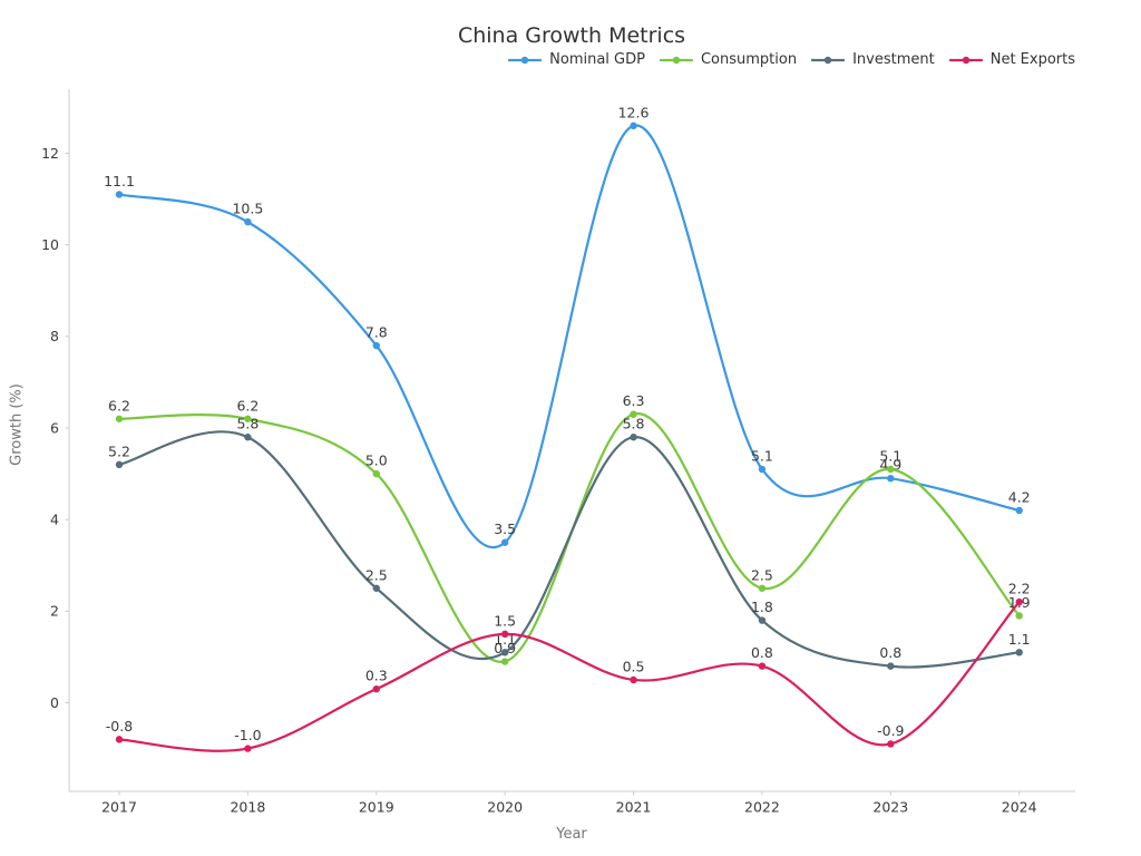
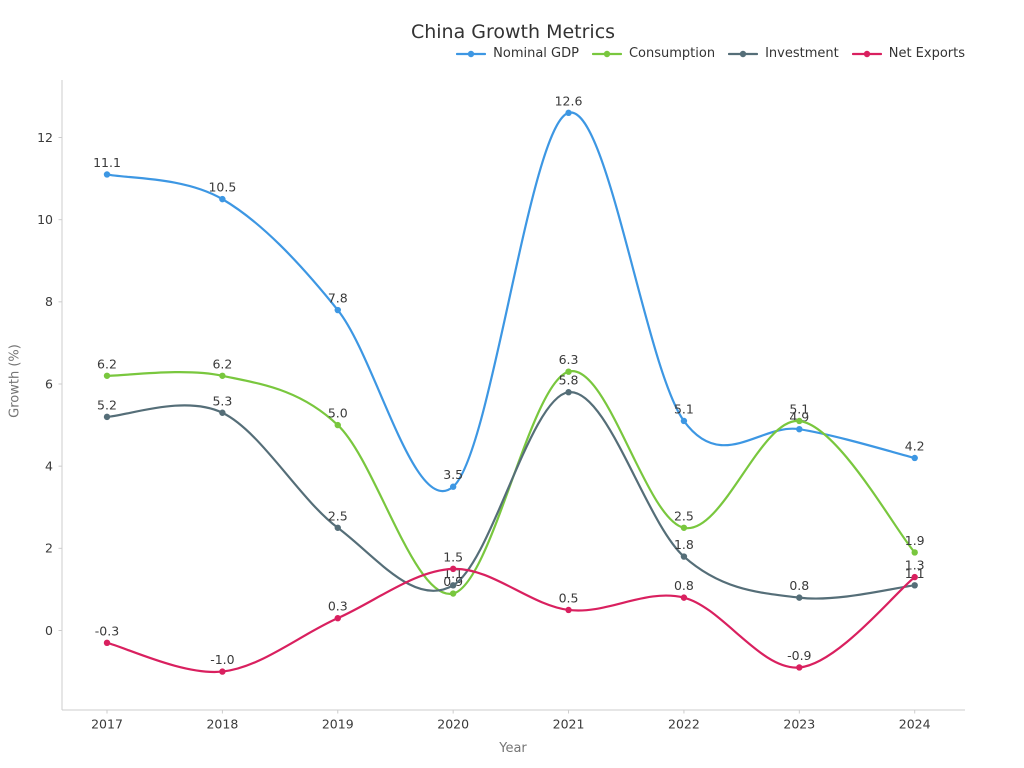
Net Exports/2017: -0.8 -> -0.3
Investment/2018: 5.8 -> 5.3
Net Exports/2024: 2.2 -> 1.3
